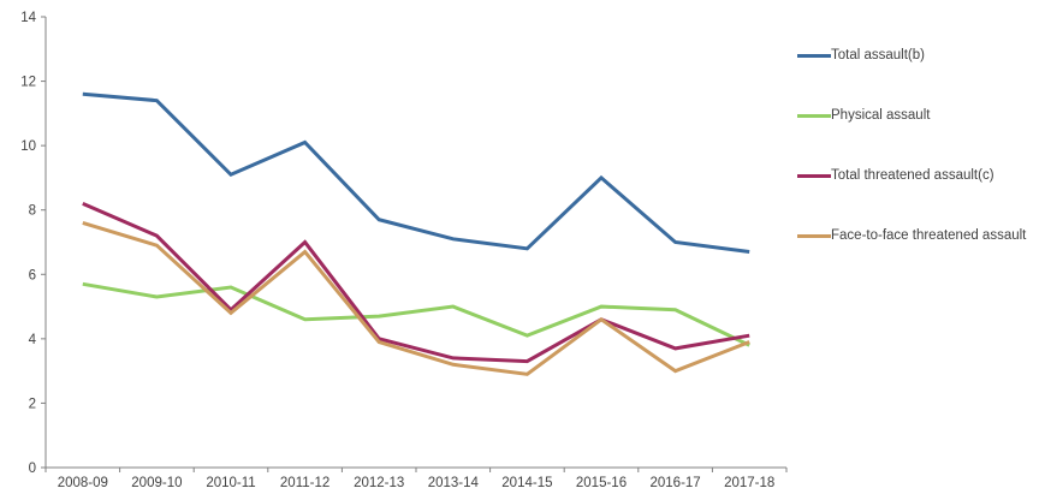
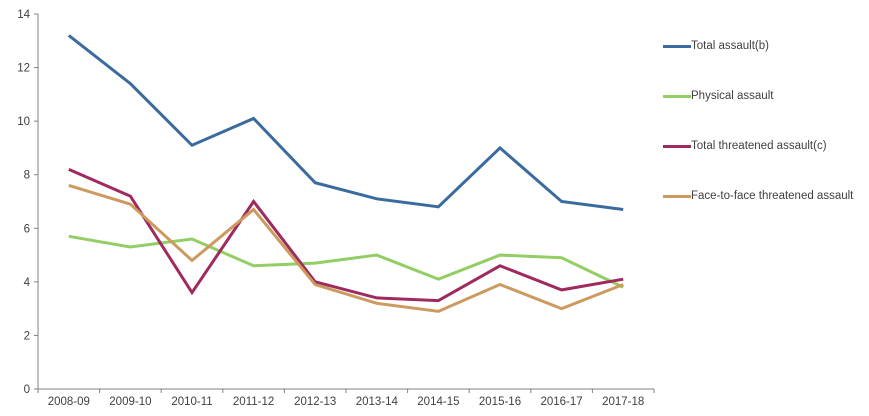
Total assault(b)/2008-09: 11.6 -> 13.2
Total threatened assault(c)/2010-11: 4.9 -> 3.6
Face-to-face threatened assault/2015-16: 4.6 -> 3.9
